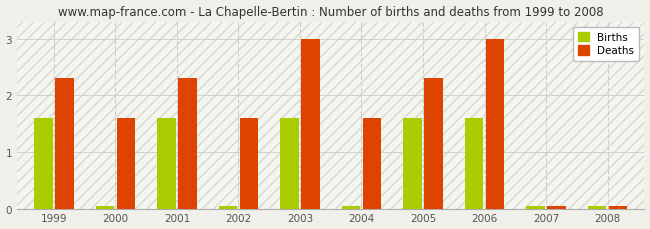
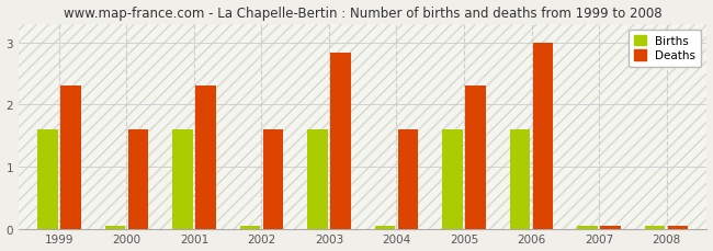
Deaths/2003: 3.00 -> 2.84
